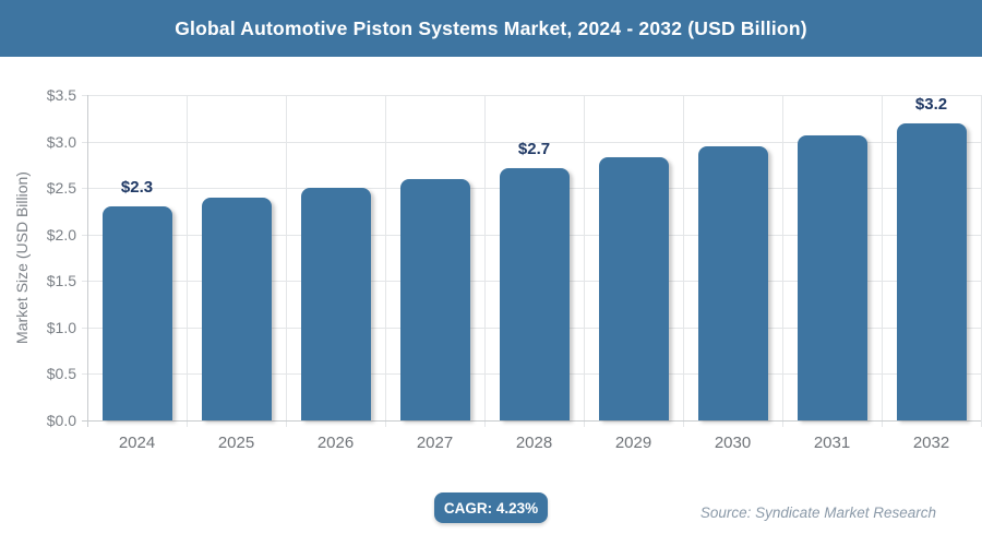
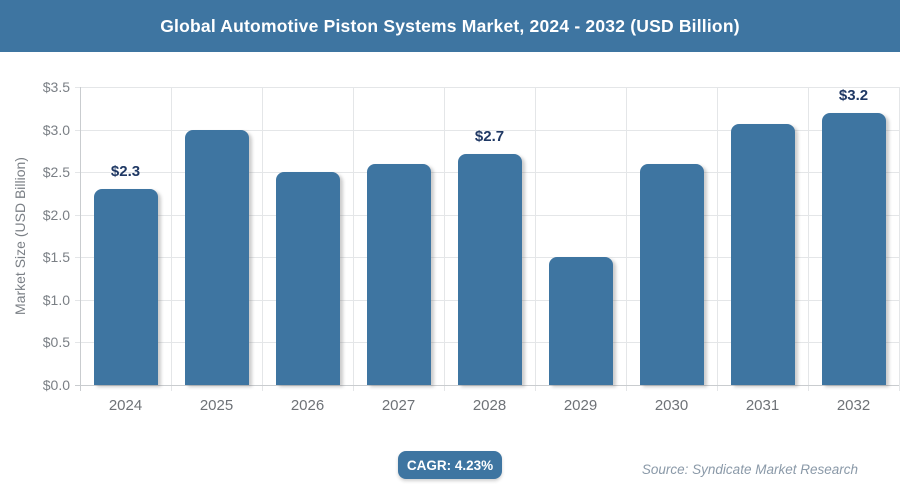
2025: $2.4 -> $3.0
2029: $2.8 -> $1.5
2030: $3.0 -> $2.6
